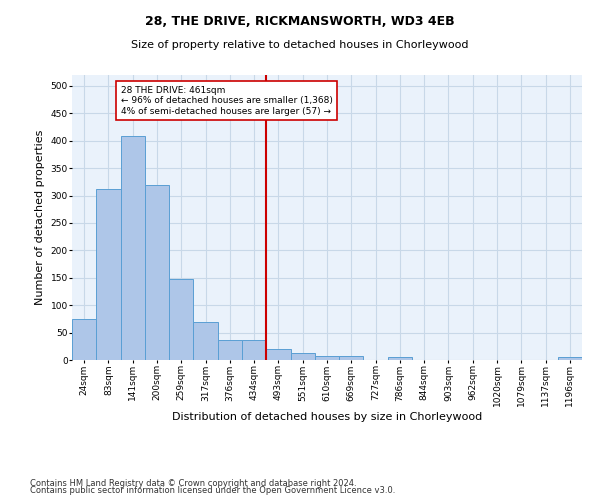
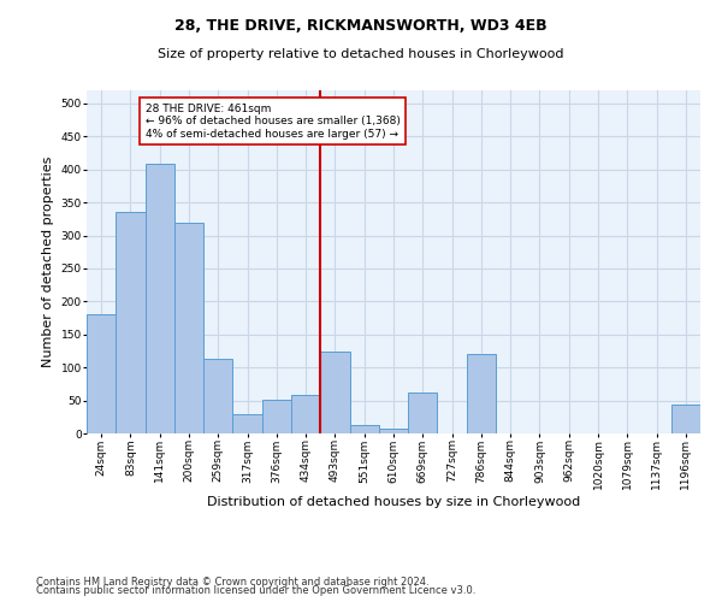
24sqm: 75 -> 180
83sqm: 312 -> 336
259sqm: 148 -> 114
317sqm: 70 -> 30
376sqm: 36 -> 52
434sqm: 36 -> 58
493sqm: 20 -> 124
669sqm: 8 -> 62
786sqm: 5 -> 120
1196sqm: 5 -> 44
